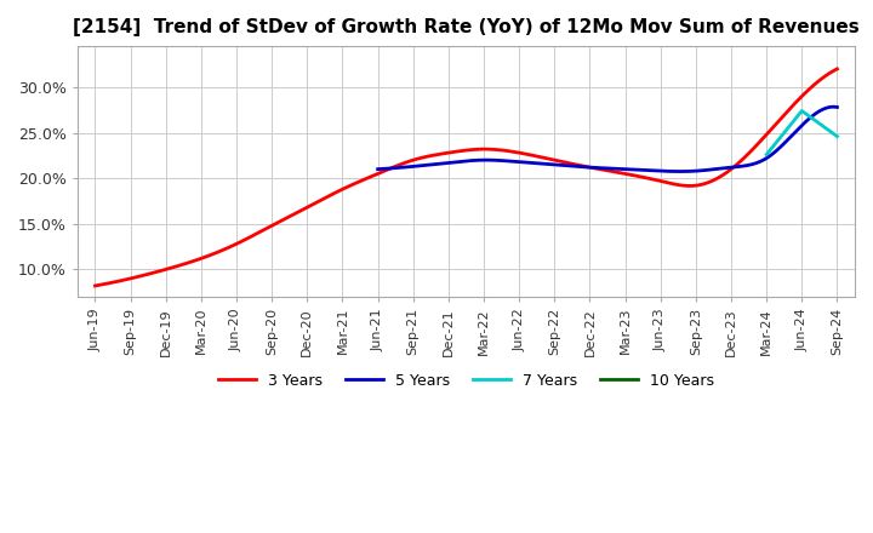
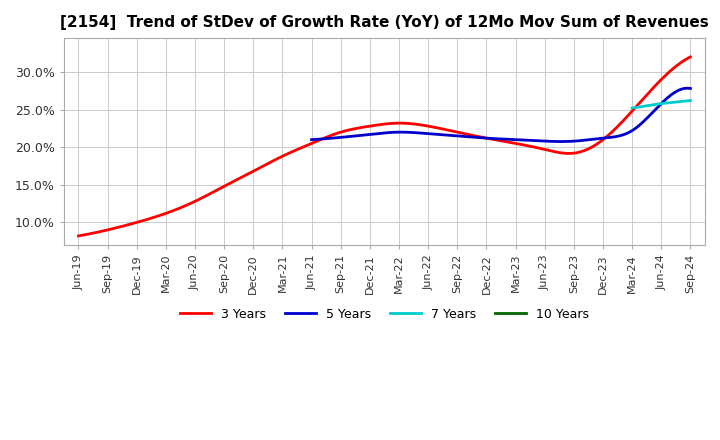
7 Years/Mar-24: 22.6% -> 25.2%
7 Years/Jun-24: 27.4% -> 25.8%
7 Years/Sep-24: 24.6% -> 26.2%
